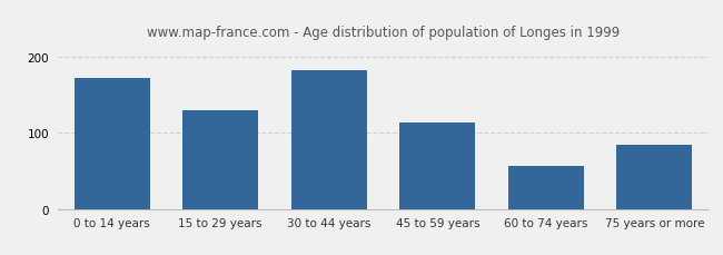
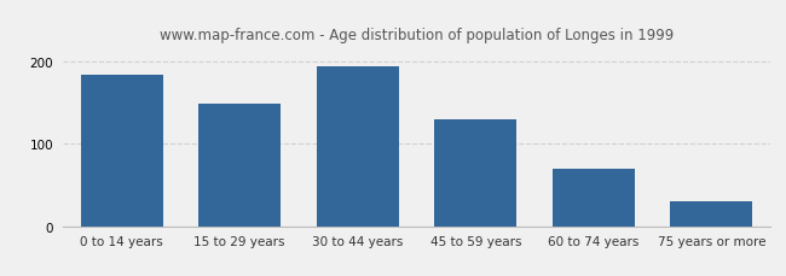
0 to 14 years: 172 -> 183
15 to 29 years: 130 -> 148
30 to 44 years: 182 -> 193
45 to 59 years: 114 -> 130
60 to 74 years: 56 -> 70
75 years or more: 84 -> 30
